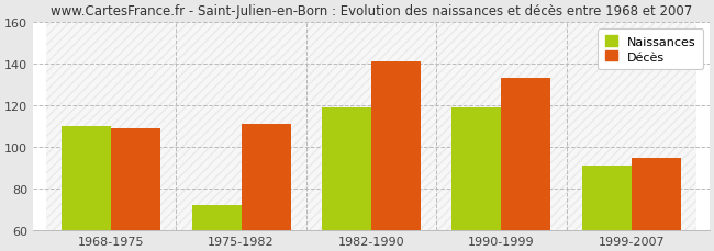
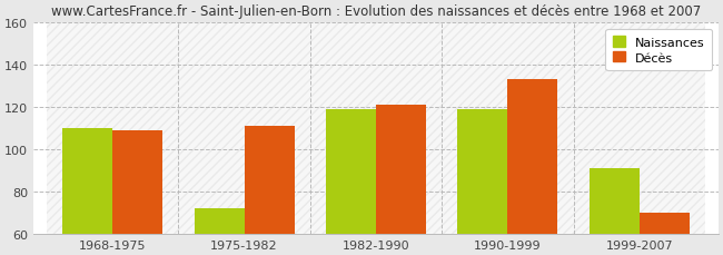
Décès/1982-1990: 141 -> 121
Décès/1999-2007: 95 -> 70
